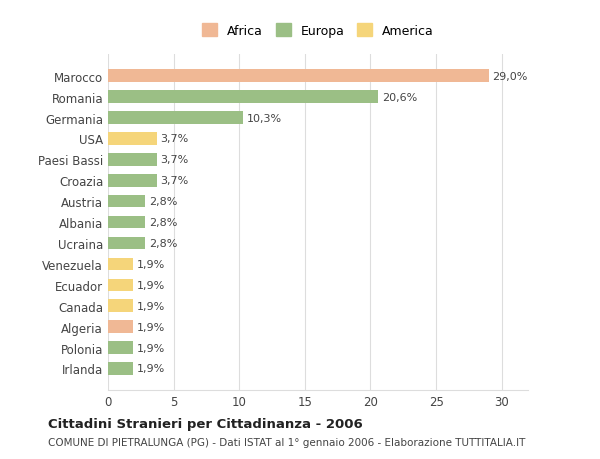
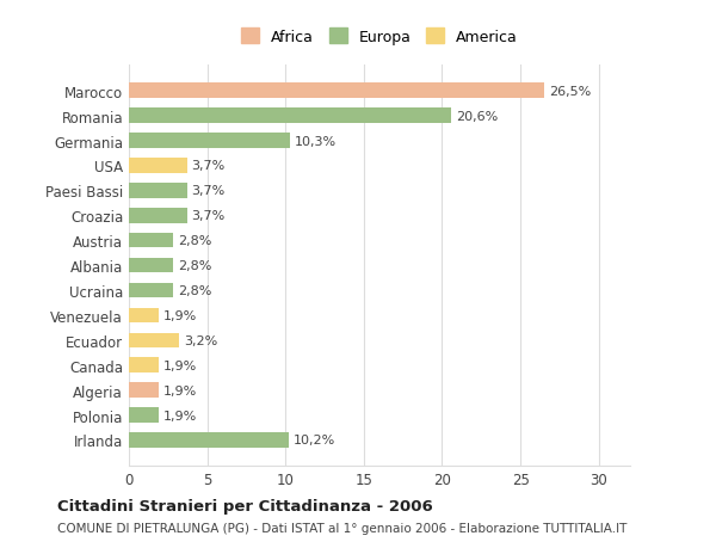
Marocco: 29,0% -> 26,5%
Ecuador: 1,9% -> 3,2%
Irlanda: 1,9% -> 10,2%
